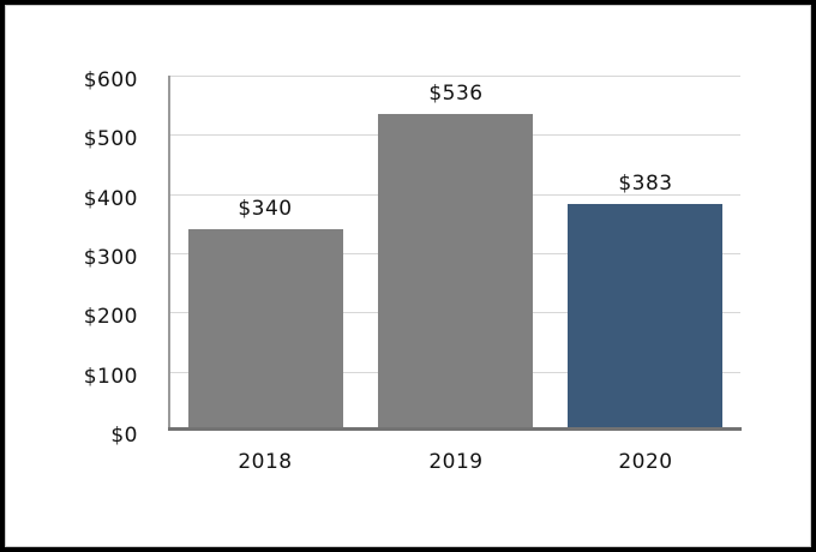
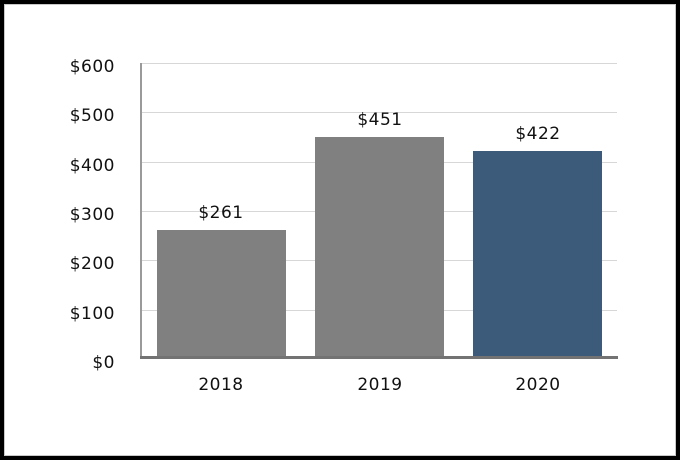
2018: $340 -> $261
2019: $536 -> $451
2020: $383 -> $422
